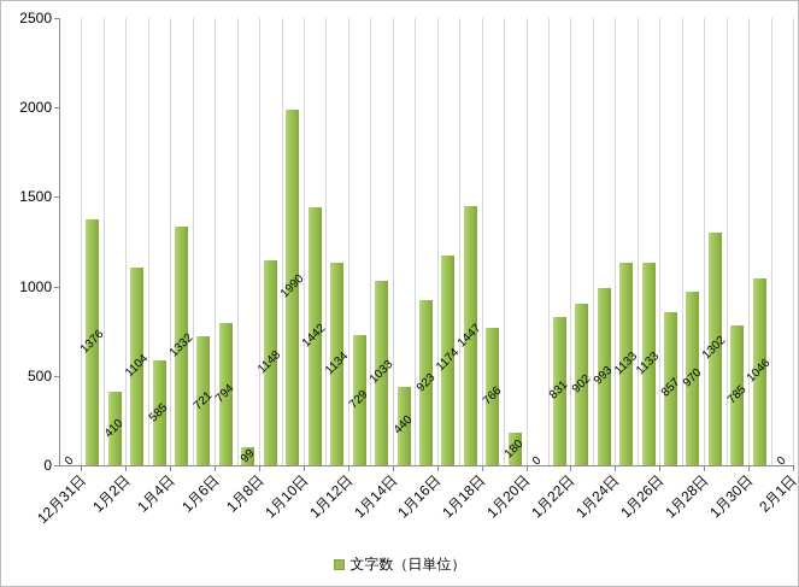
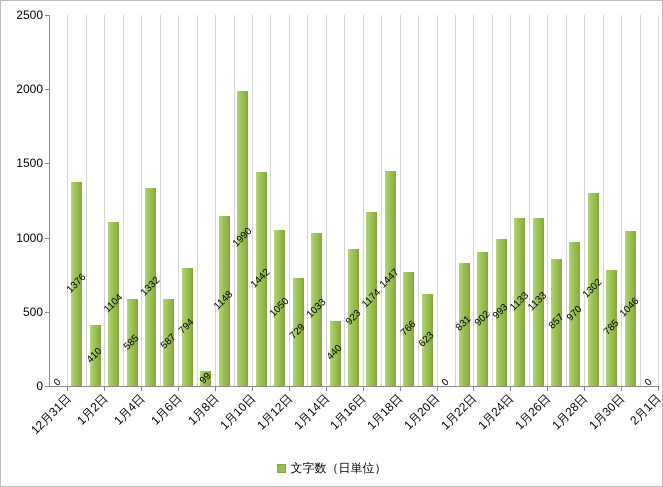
1月6日: 721 -> 587
1月12日: 1134 -> 1050
1月20日: 180 -> 623
